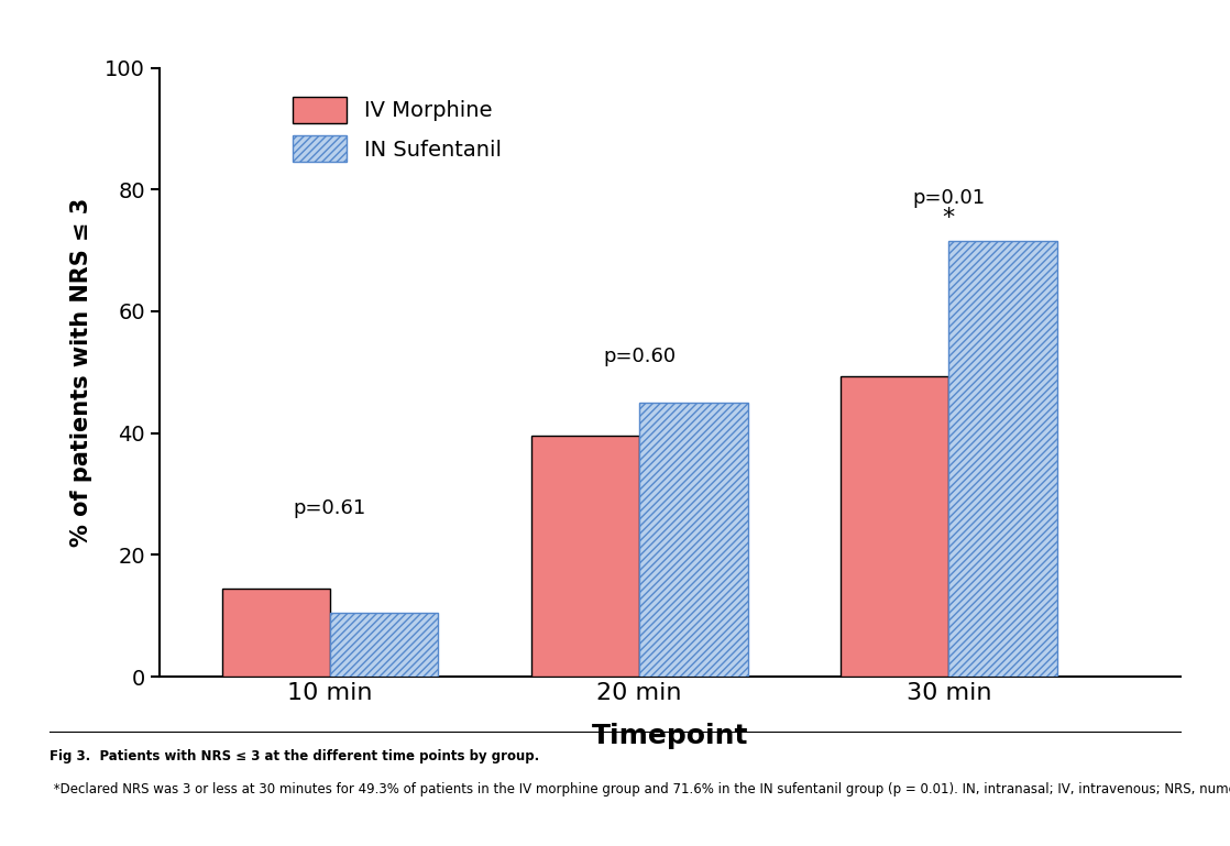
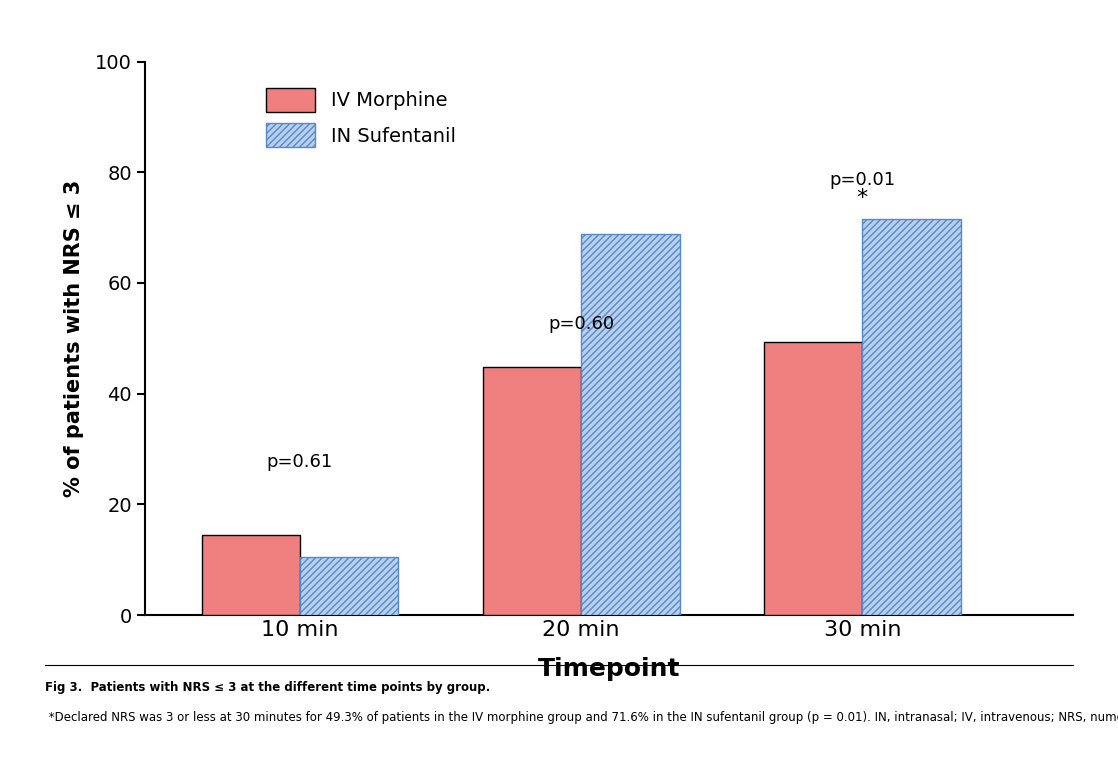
IV Morphine/20 min: 39.5 -> 44.8
IN Sufentanil/20 min: 45.0 -> 68.8
